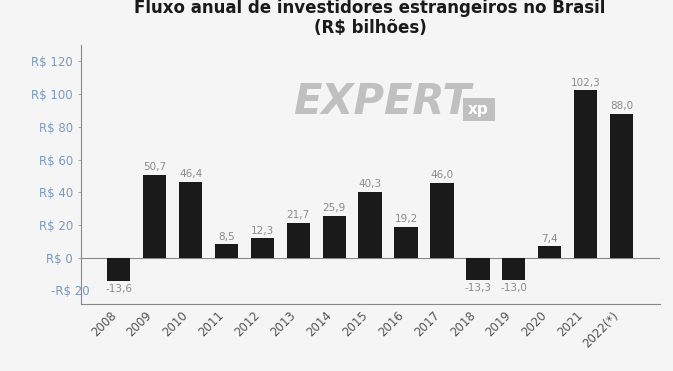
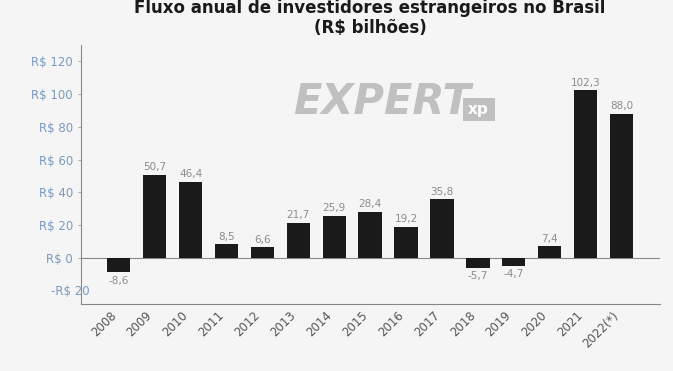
2008: -13,6 -> -8,6
2012: 12,3 -> 6,6
2015: 40,3 -> 28,4
2017: 46,0 -> 35,8
2018: -13,3 -> -5,7
2019: -13,0 -> -4,7
